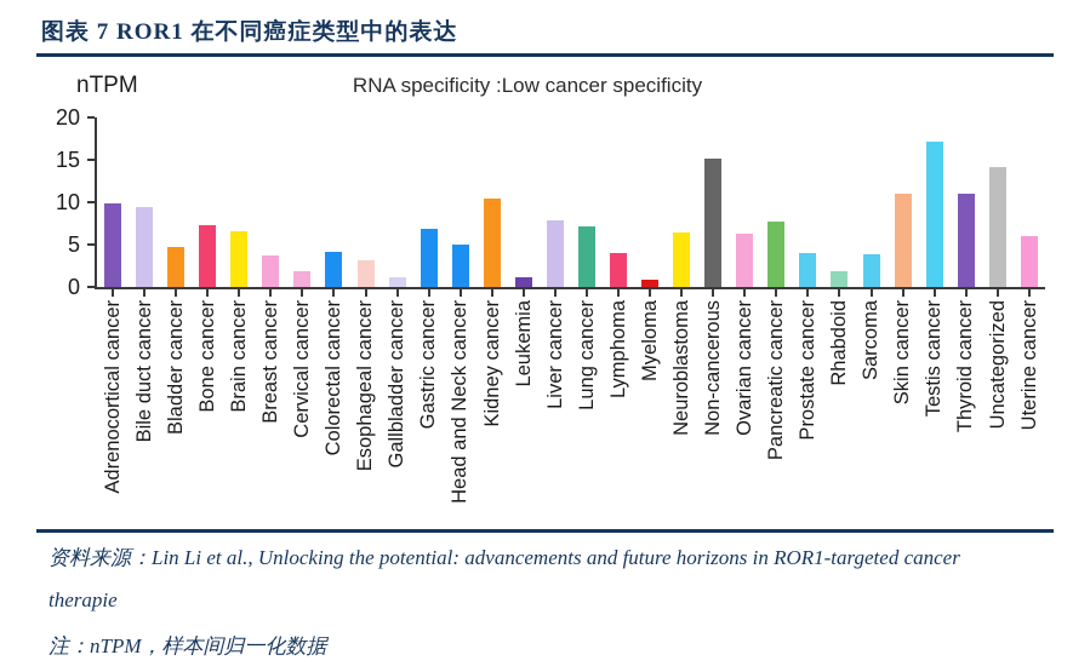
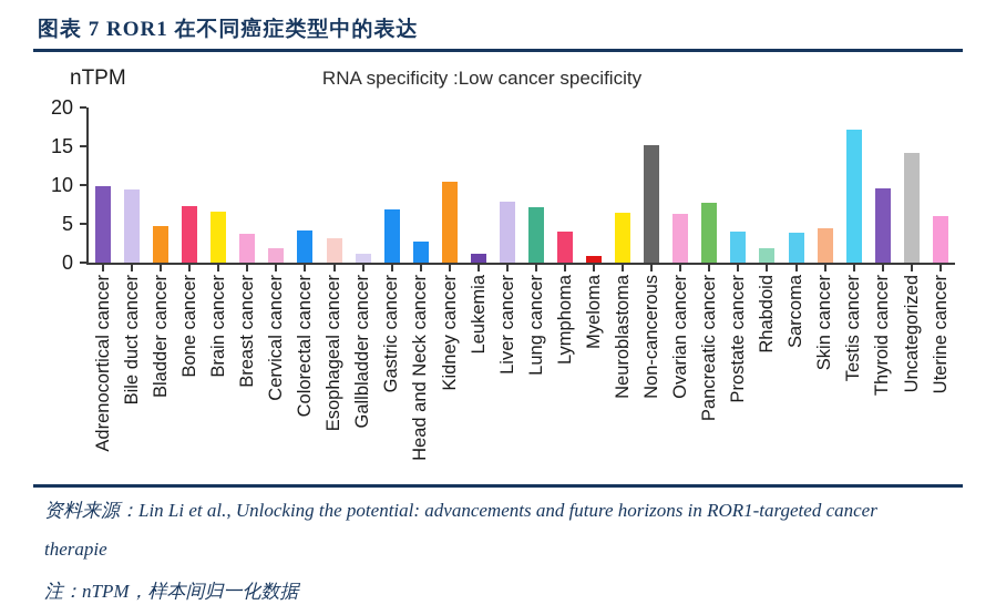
Head and Neck cancer: 5 -> 3
Skin cancer: 11 -> 4
Thyroid cancer: 11 -> 10
